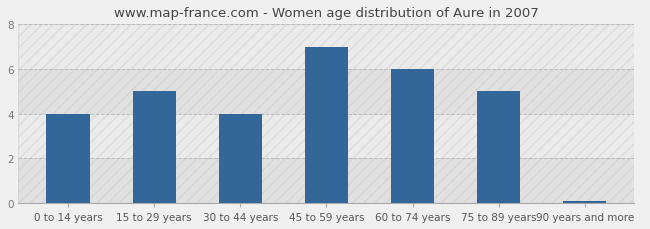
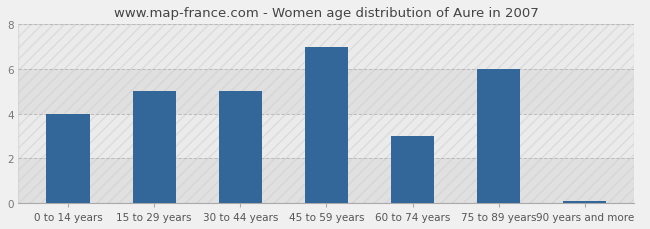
30 to 44 years: 4.0 -> 5.0
60 to 74 years: 6.0 -> 3.0
75 to 89 years: 5.0 -> 6.0
